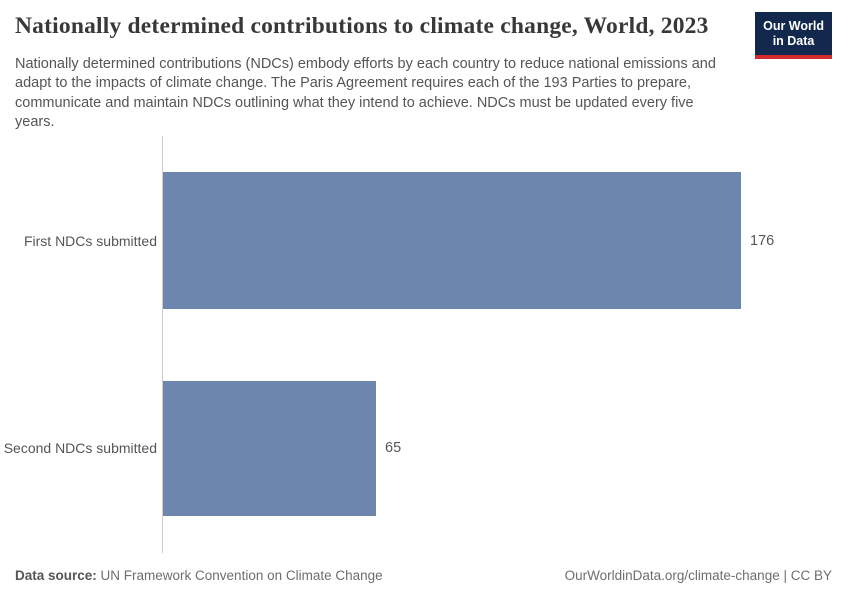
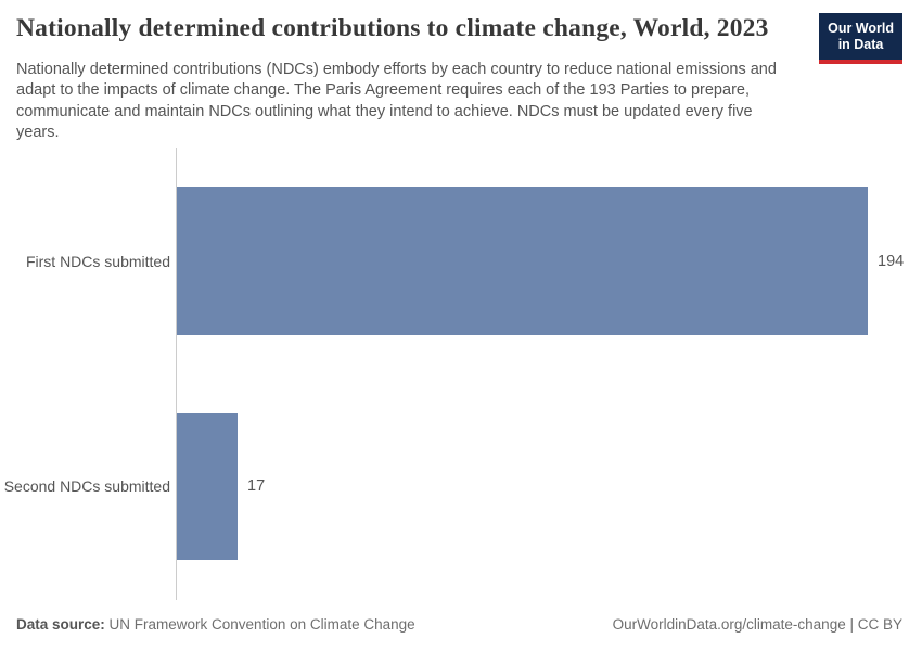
First NDCs submitted: 176 -> 194
Second NDCs submitted: 65 -> 17
